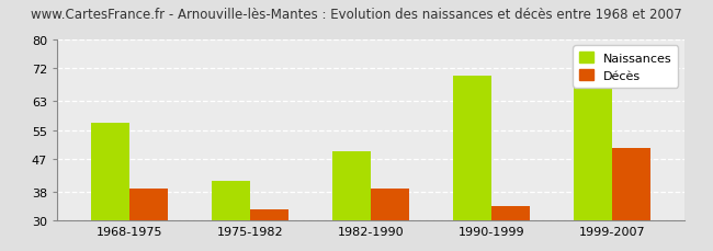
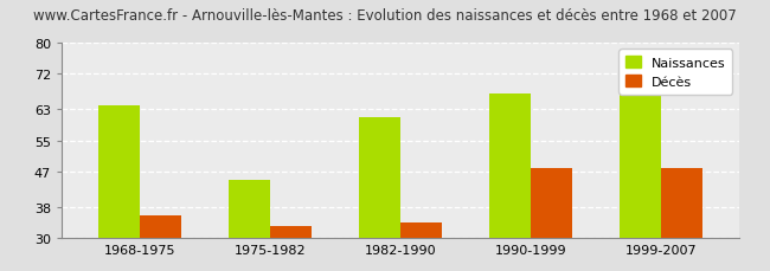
Naissances/1968-1975: 57 -> 64
Décès/1968-1975: 39 -> 36
Naissances/1975-1982: 41 -> 45
Naissances/1982-1990: 49 -> 61
Décès/1982-1990: 39 -> 34
Naissances/1990-1999: 70 -> 67
Décès/1990-1999: 34 -> 48
Décès/1999-2007: 50 -> 48
